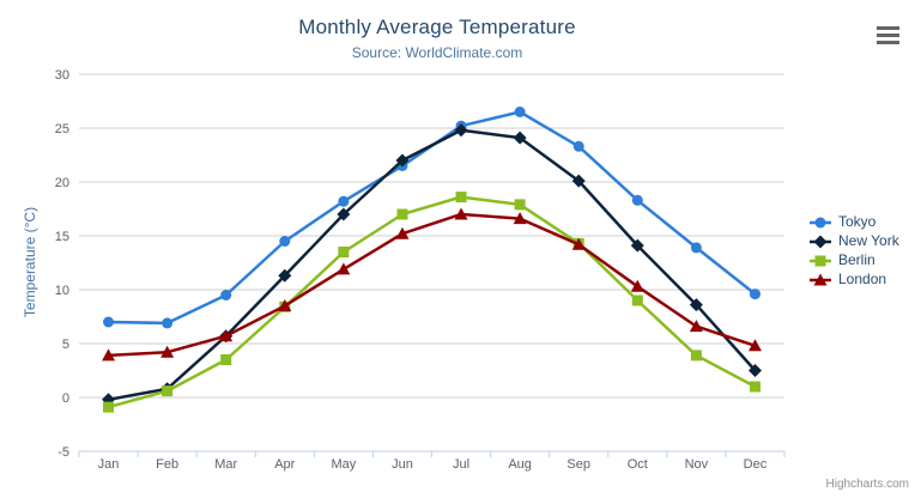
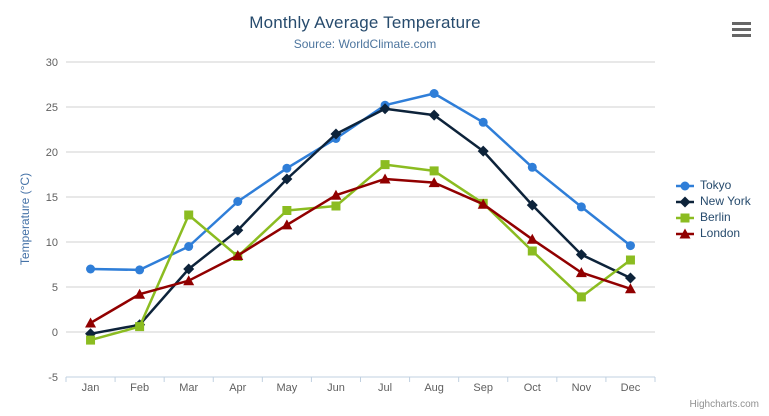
London/Jan: 4 -> 1
New York/Mar: 6 -> 7
Berlin/Mar: 4 -> 13
Berlin/Jun: 17 -> 14
New York/Dec: 2 -> 6
Berlin/Dec: 1 -> 8
